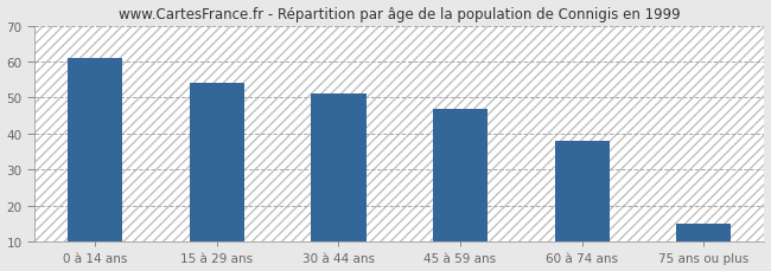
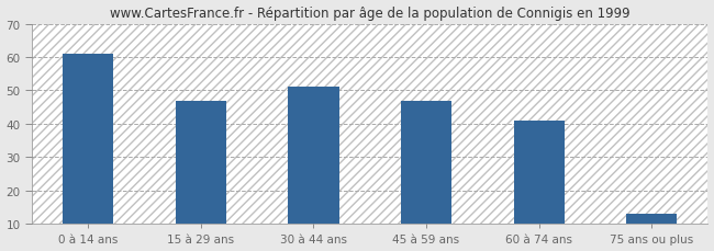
15 à 29 ans: 54 -> 47
60 à 74 ans: 38 -> 41
75 ans ou plus: 15 -> 13
